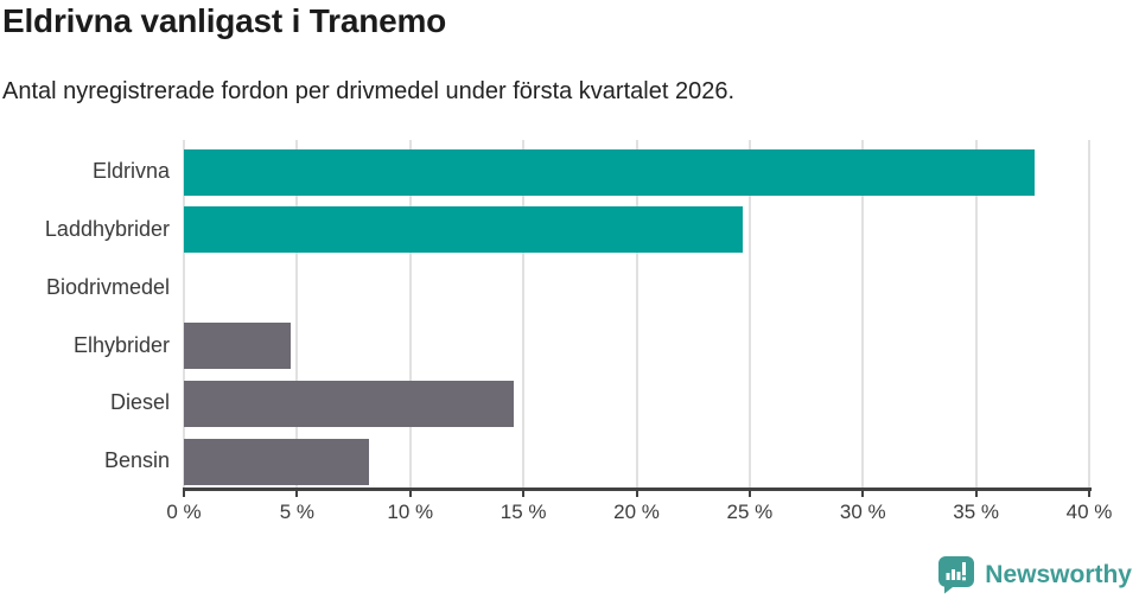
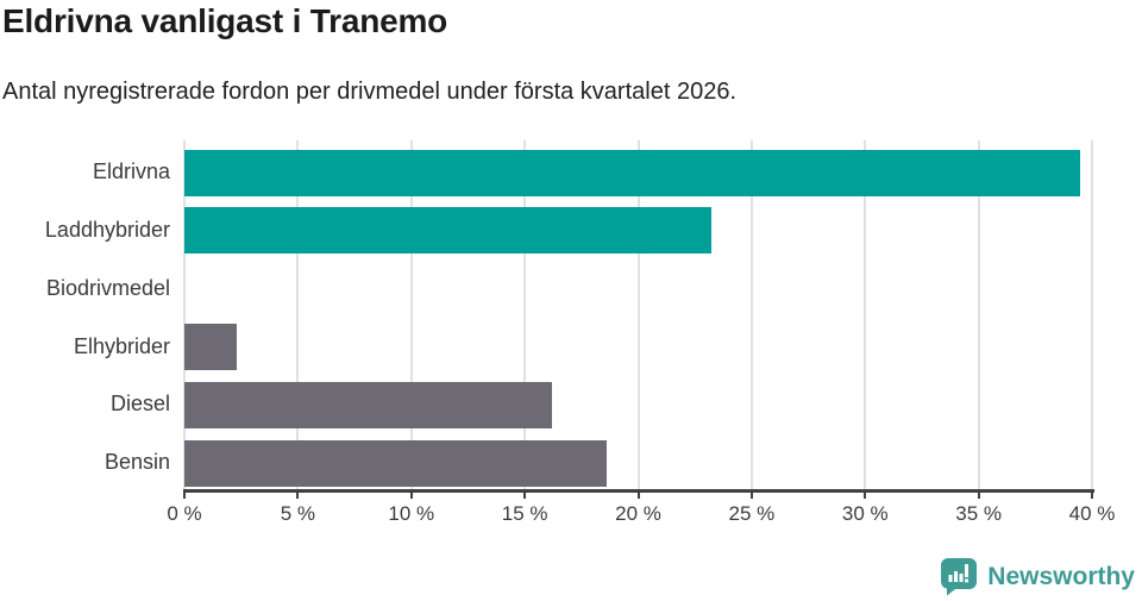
Eldrivna: 37.6% -> 39.5%
Laddhybrider: 24.7% -> 23.2%
Elhybrider: 4.7% -> 2.3%
Diesel: 14.6% -> 16.2%
Bensin: 8.2% -> 18.6%
